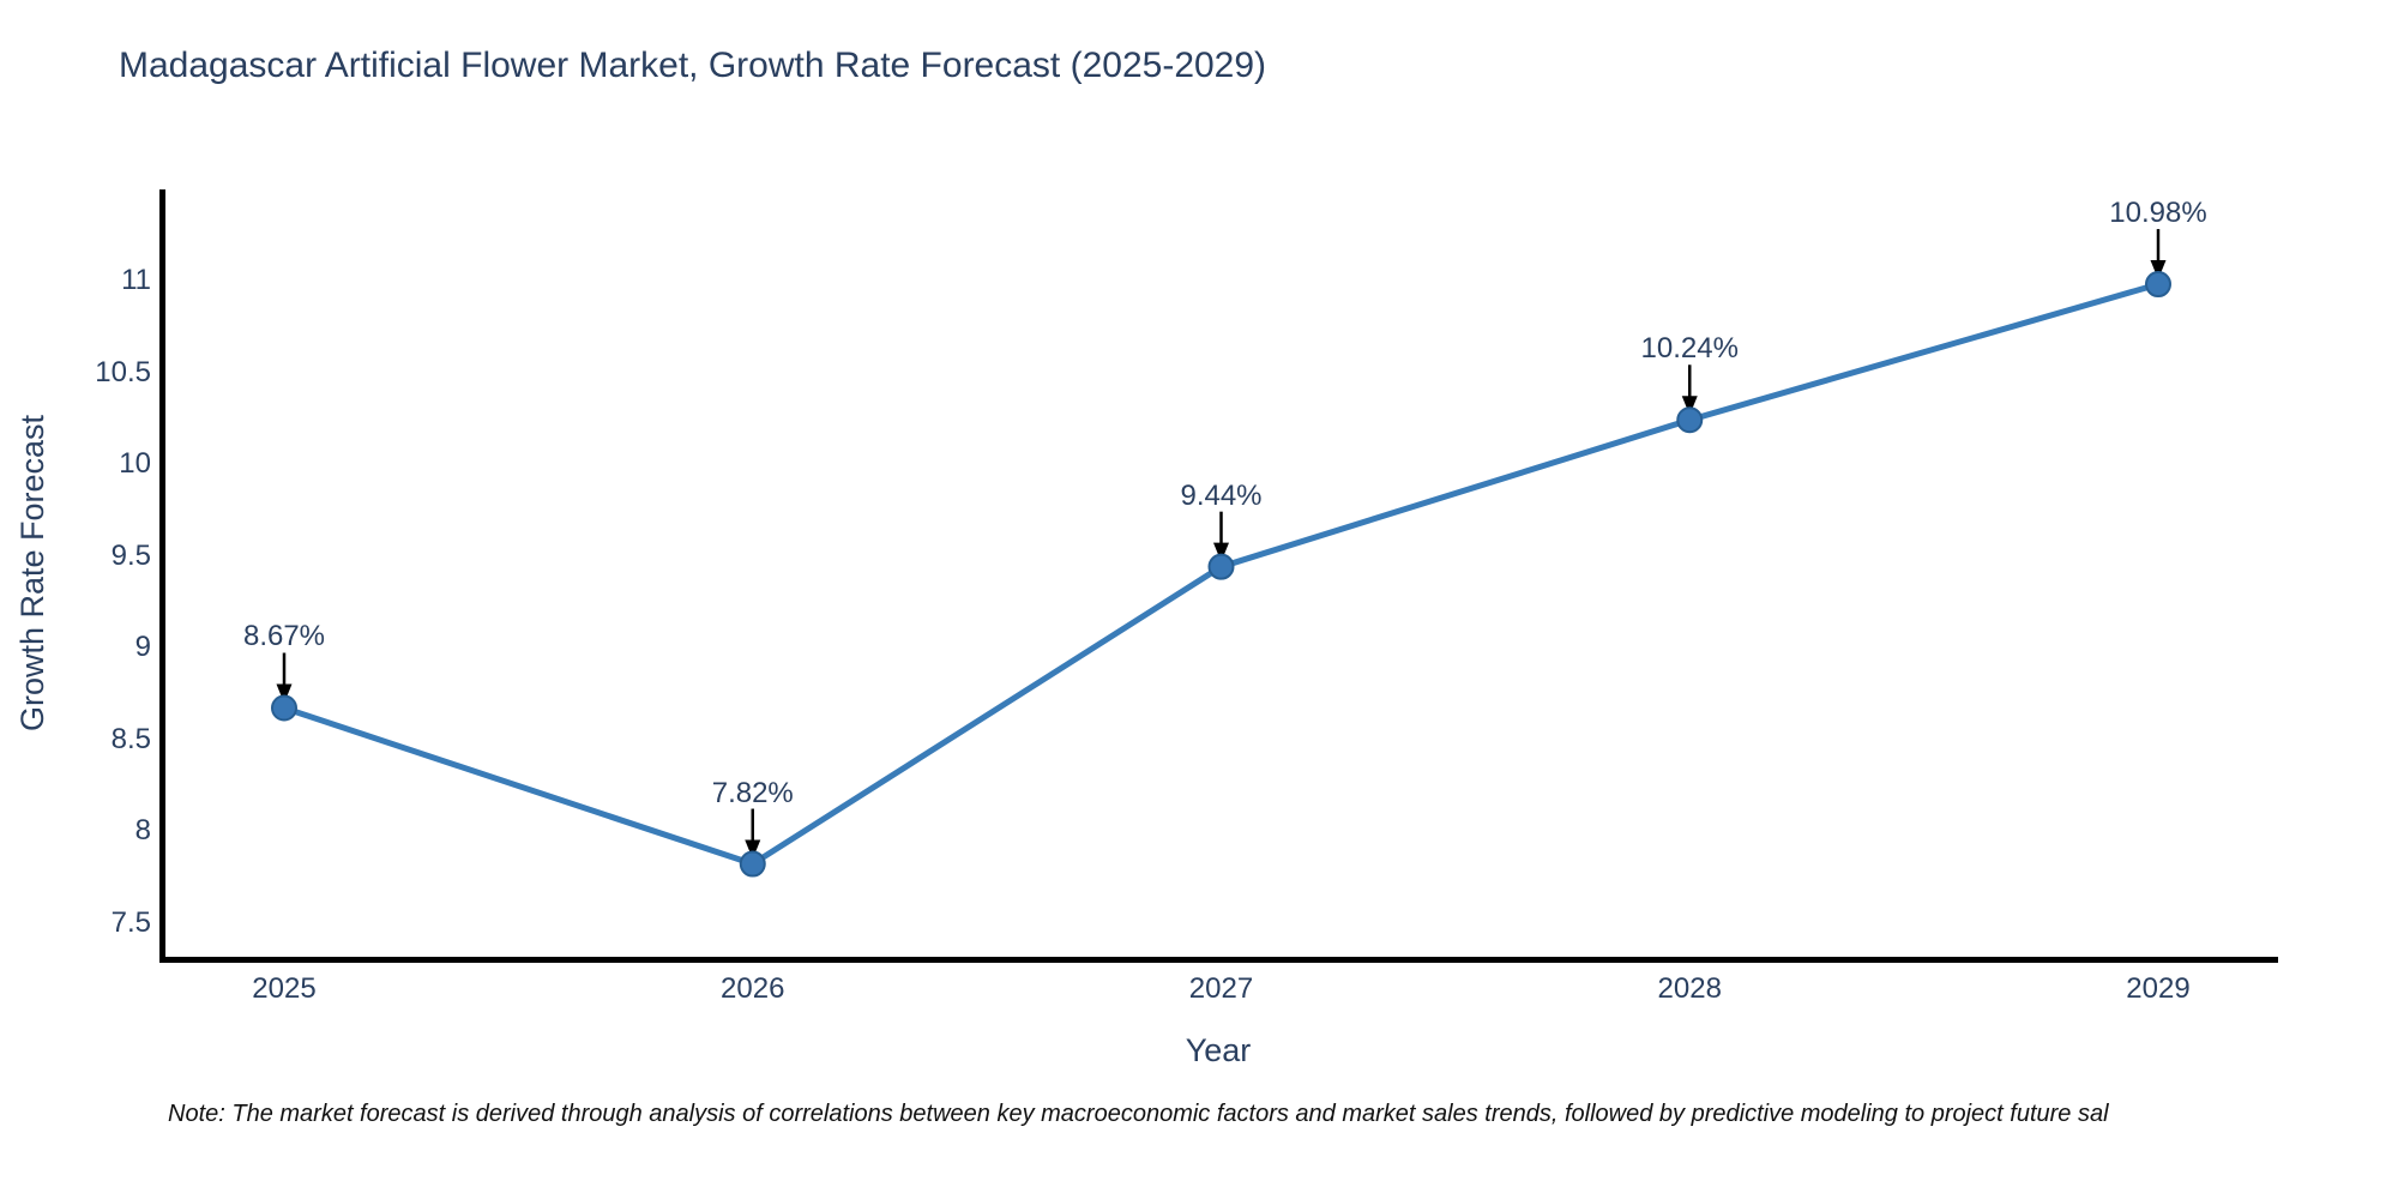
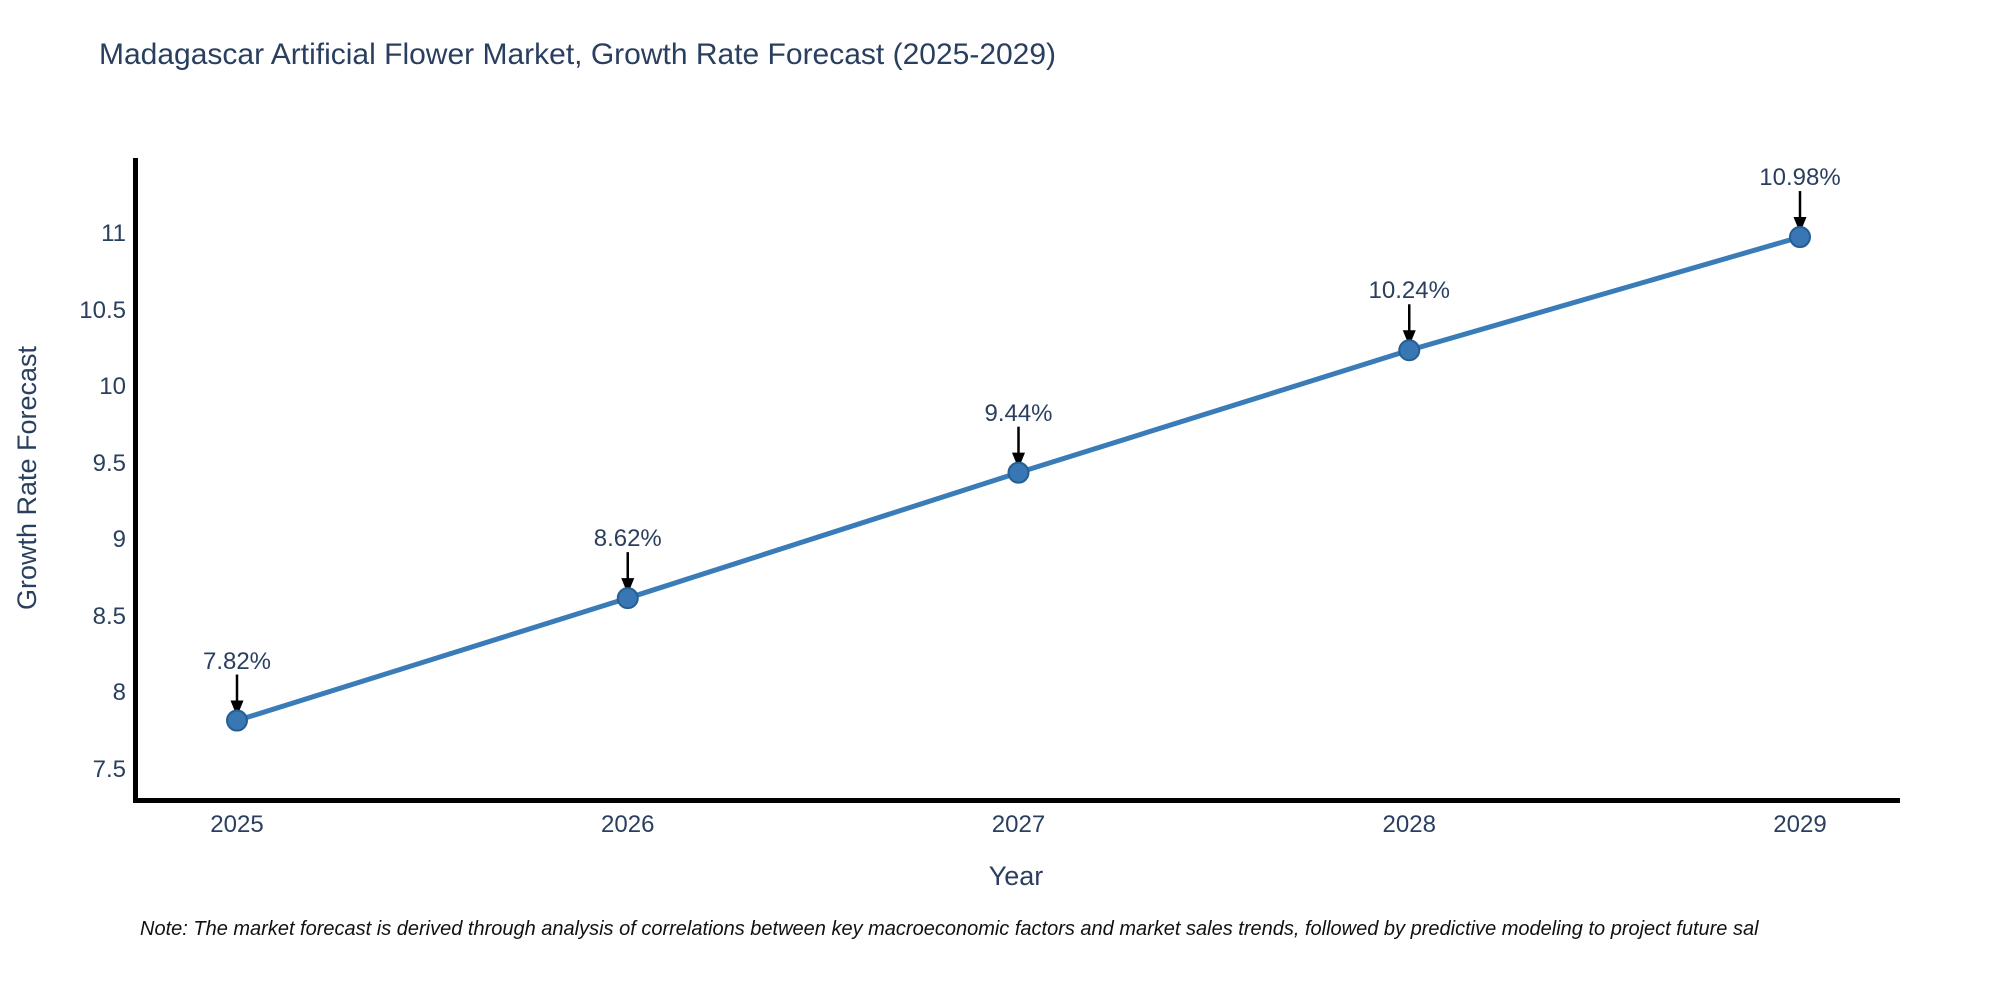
2025: 8.67% -> 7.82%
2026: 7.82% -> 8.62%
